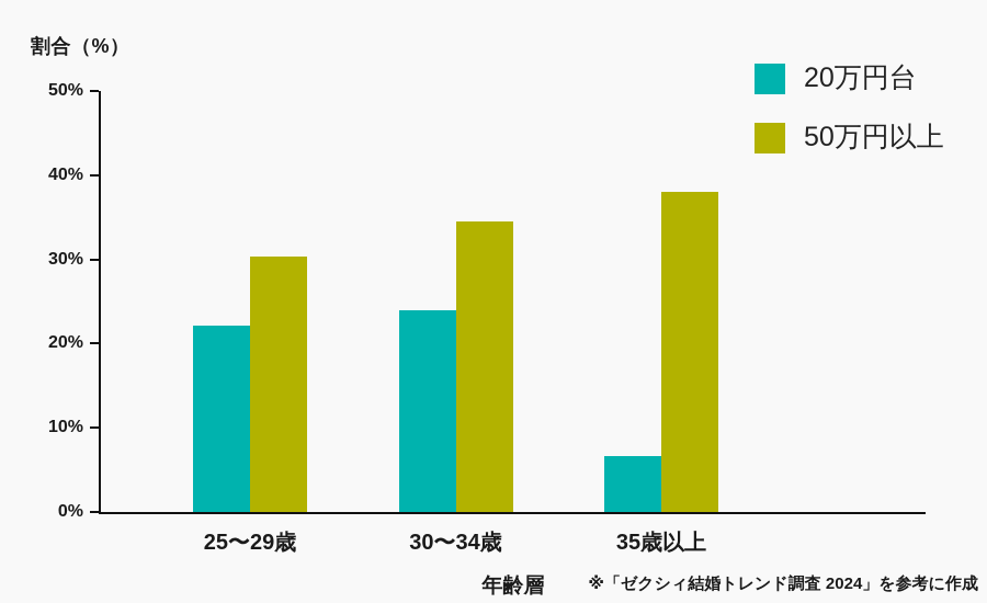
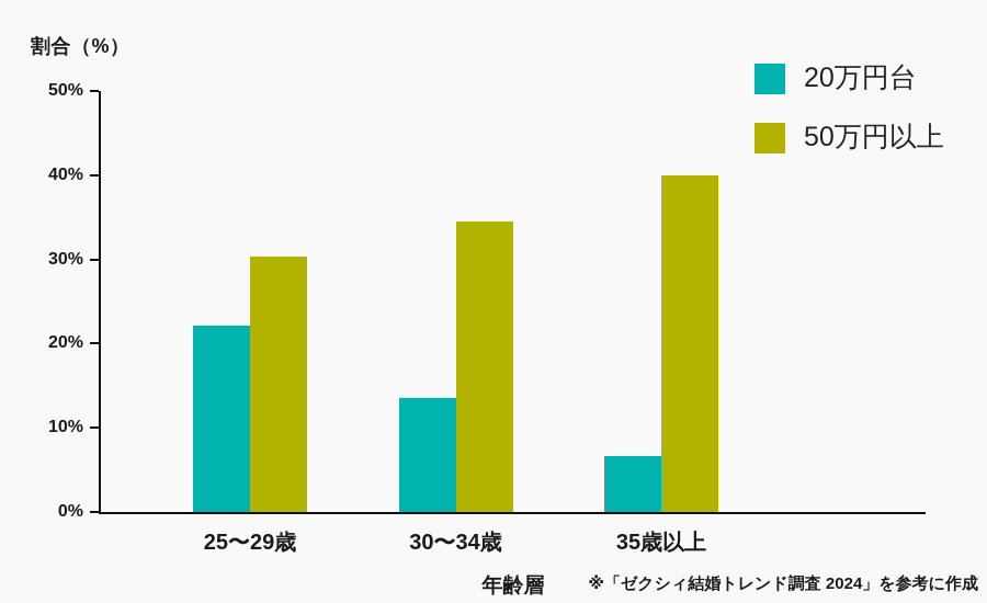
20万円台/30〜34歳: 24% -> 14%
50万円以上/35歳以上: 38% -> 40%
